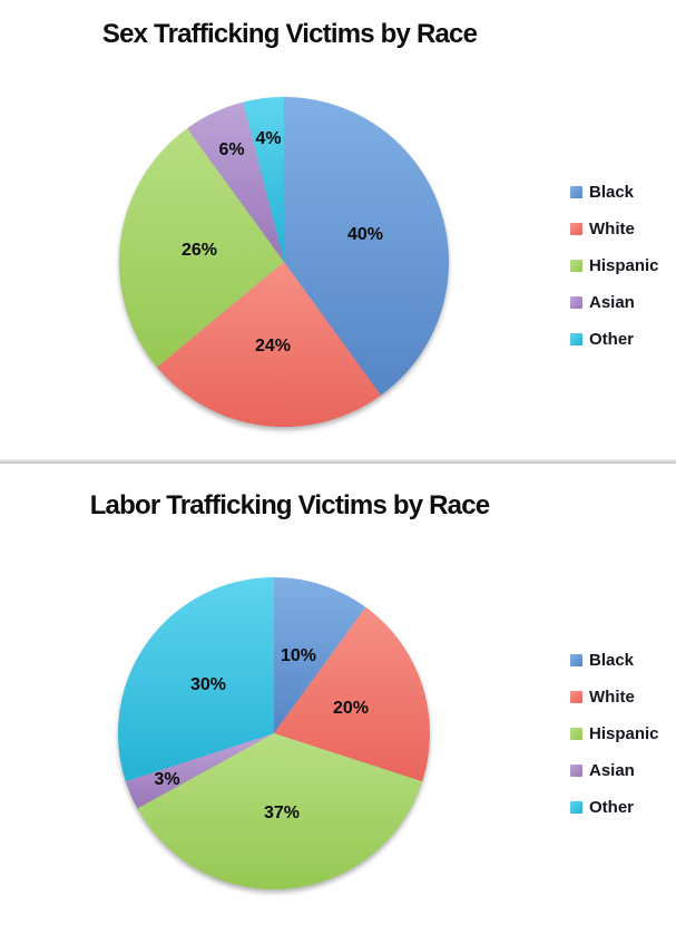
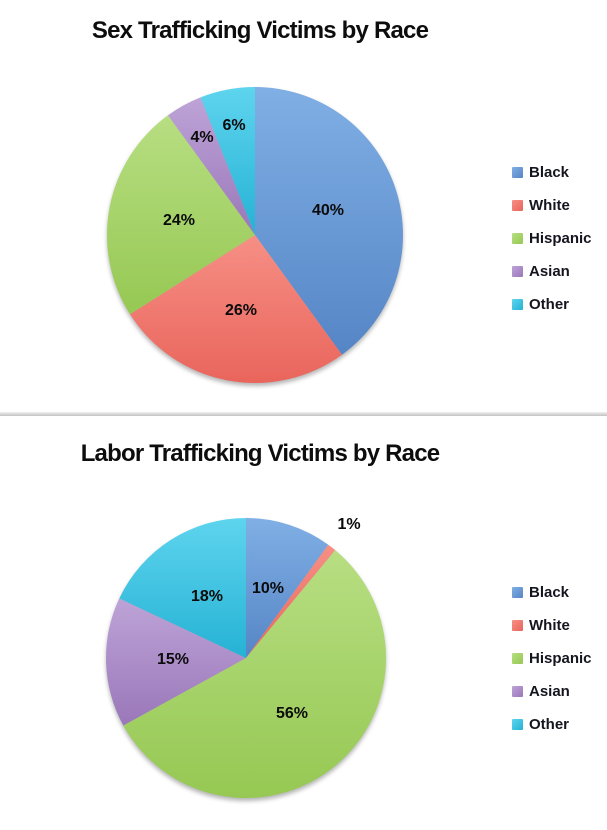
Sex Trafficking Victims by Race/White: 24% -> 26%
Sex Trafficking Victims by Race/Hispanic: 26% -> 24%
Sex Trafficking Victims by Race/Asian: 6% -> 4%
Sex Trafficking Victims by Race/Other: 4% -> 6%
Labor Trafficking Victims by Race/White: 20% -> 1%
Labor Trafficking Victims by Race/Hispanic: 37% -> 56%
Labor Trafficking Victims by Race/Asian: 3% -> 15%
Labor Trafficking Victims by Race/Other: 30% -> 18%
